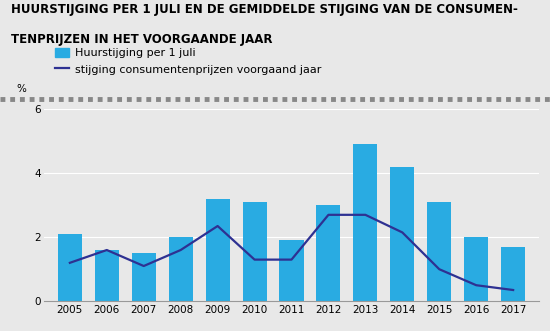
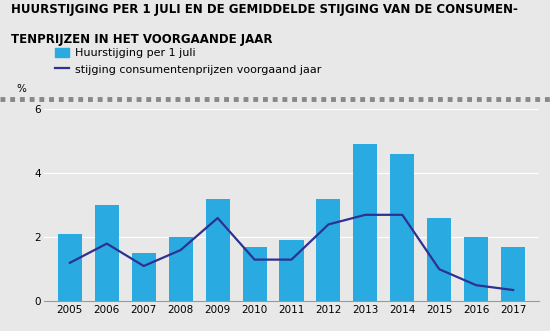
Huurstijging per 1 juli/2006: 1.6 -> 3.0
stijging consumentenprijzen voorgaand jaar/2006: 1.60 -> 1.80
stijging consumentenprijzen voorgaand jaar/2009: 2.35 -> 2.60
Huurstijging per 1 juli/2010: 3.1 -> 1.7
Huurstijging per 1 juli/2012: 3.0 -> 3.2
stijging consumentenprijzen voorgaand jaar/2012: 2.70 -> 2.40
Huurstijging per 1 juli/2014: 4.2 -> 4.6
stijging consumentenprijzen voorgaand jaar/2014: 2.15 -> 2.70
Huurstijging per 1 juli/2015: 3.1 -> 2.6
